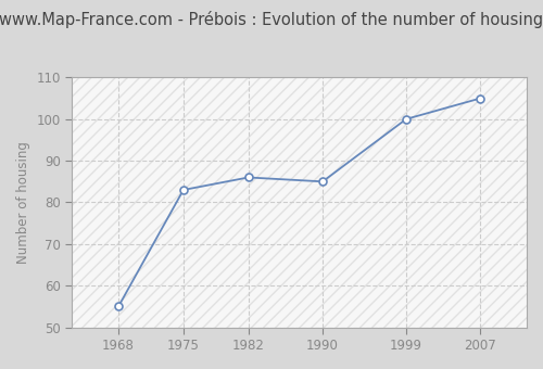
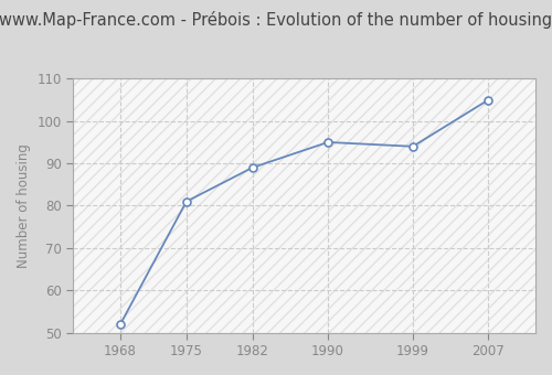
1968: 55 -> 52
1975: 83 -> 81
1982: 86 -> 89
1990: 85 -> 95
1999: 100 -> 94
